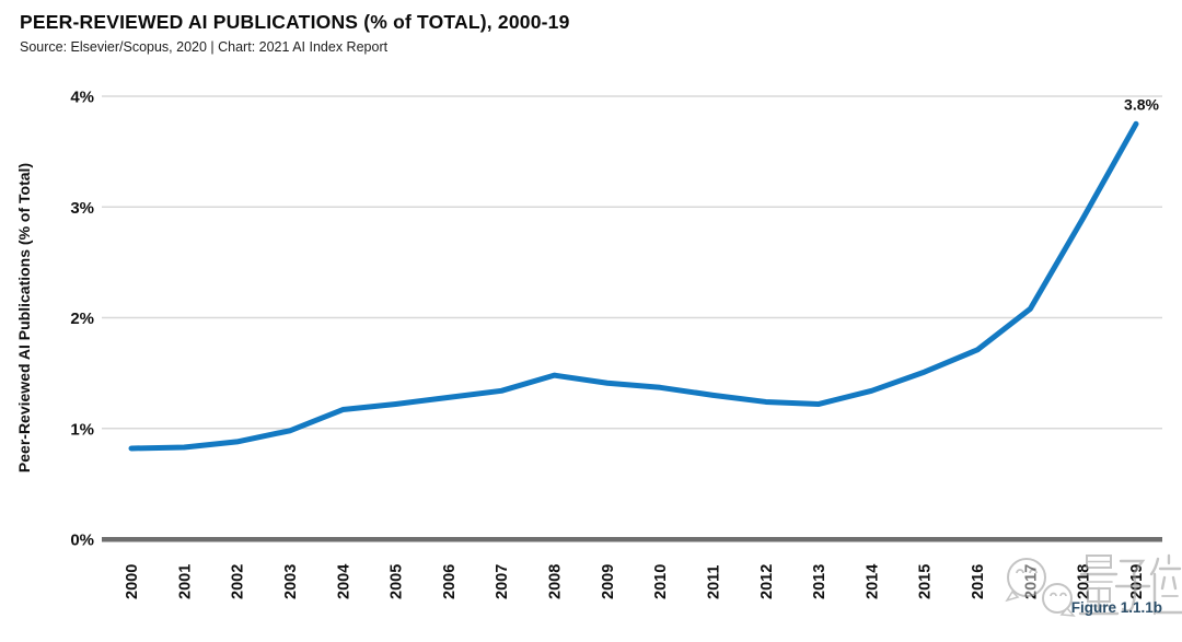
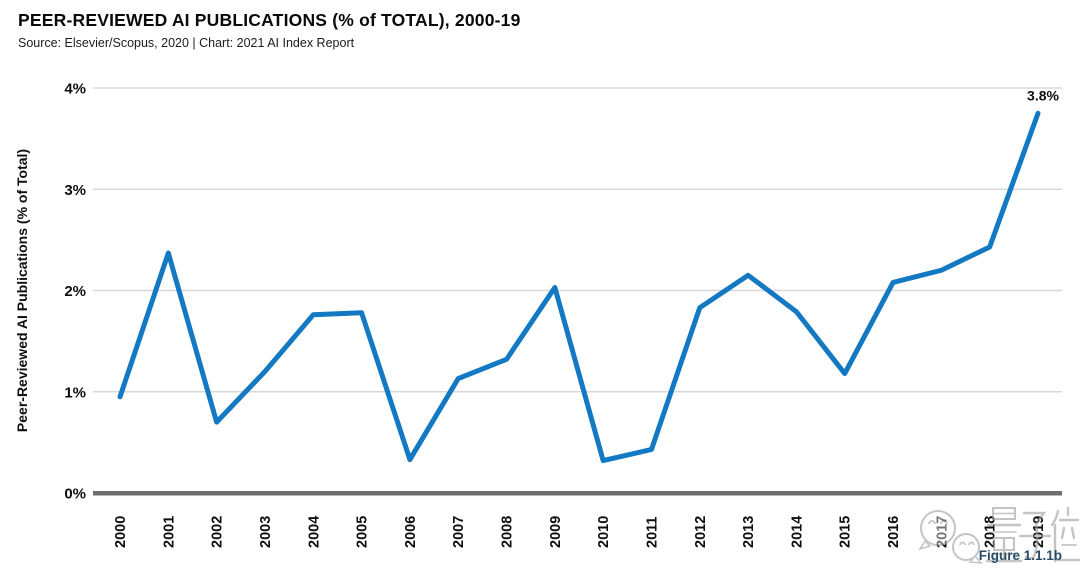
2000: 0.82% -> 0.95%
2001: 0.83% -> 2.37%
2002: 0.88% -> 0.70%
2003: 0.98% -> 1.20%
2004: 1.17% -> 1.76%
2005: 1.22% -> 1.78%
2006: 1.28% -> 0.33%
2007: 1.34% -> 1.13%
2008: 1.48% -> 1.32%
2009: 1.41% -> 2.03%
2010: 1.37% -> 0.32%
2011: 1.30% -> 0.43%
2012: 1.24% -> 1.83%
2013: 1.22% -> 2.15%
2014: 1.34% -> 1.79%
2015: 1.51% -> 1.18%
2016: 1.71% -> 2.08%
2017: 2.08% -> 2.20%
2018: 2.90% -> 2.43%
